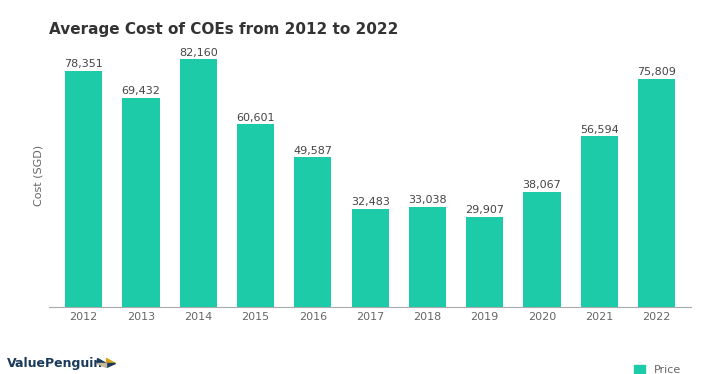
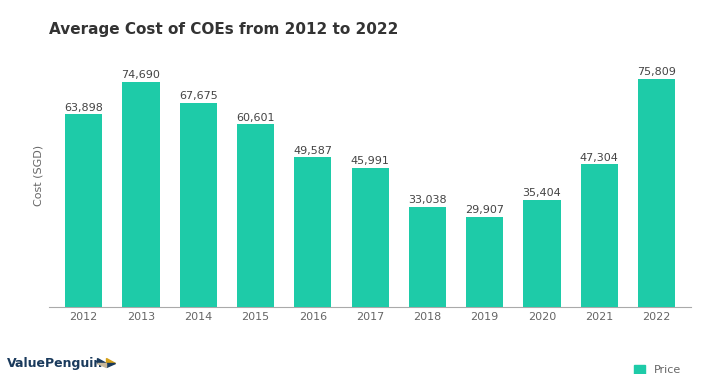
2012: 78,351 -> 63,898
2013: 69,432 -> 74,690
2014: 82,160 -> 67,675
2017: 32,483 -> 45,991
2020: 38,067 -> 35,404
2021: 56,594 -> 47,304
